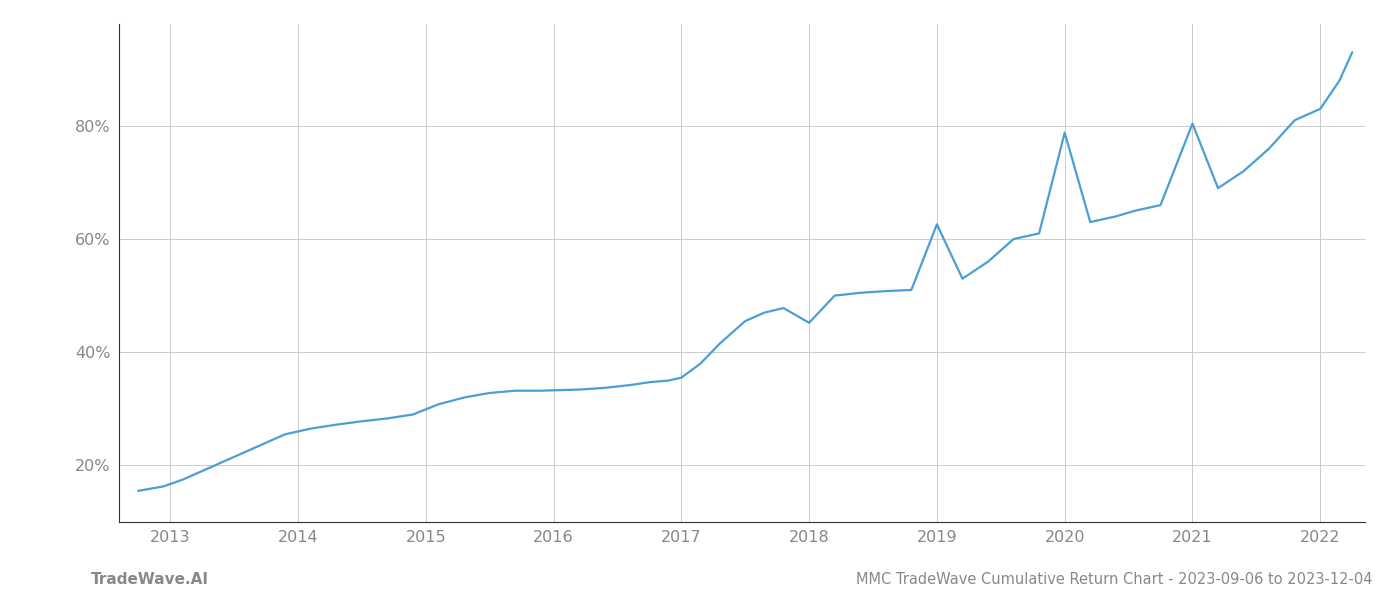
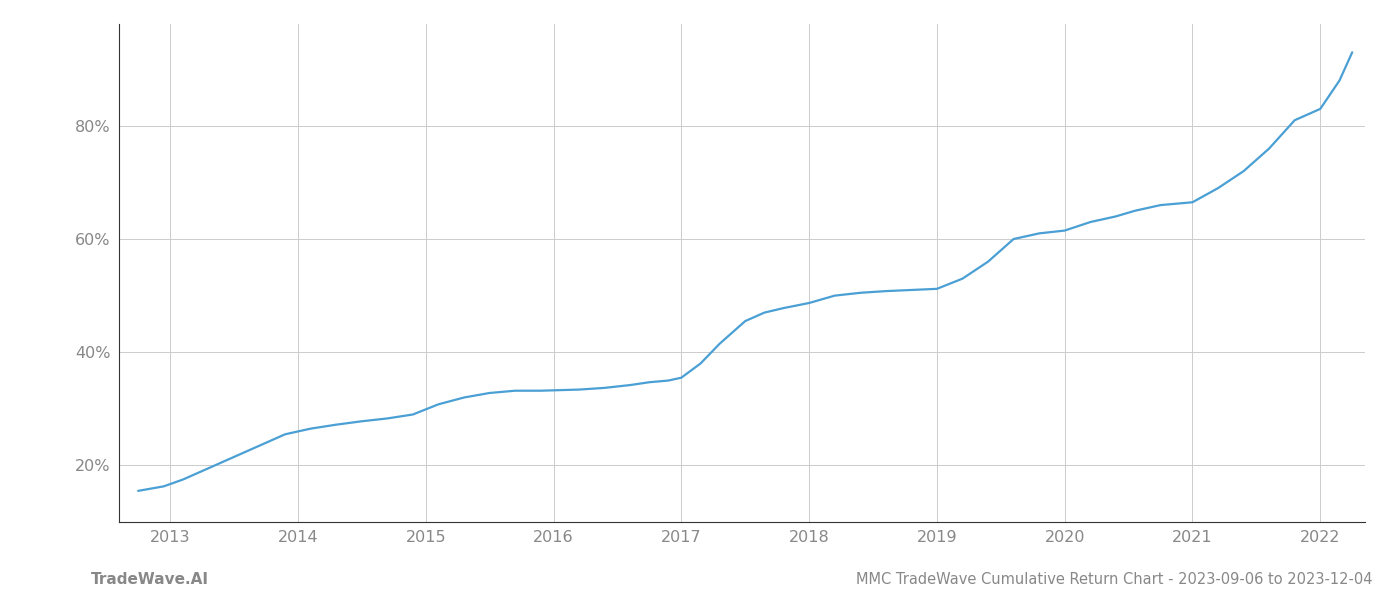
2018: 45.2% -> 48.7%
2019: 62.6% -> 51.2%
2020: 78.8% -> 61.5%
2021: 80.4% -> 66.5%
